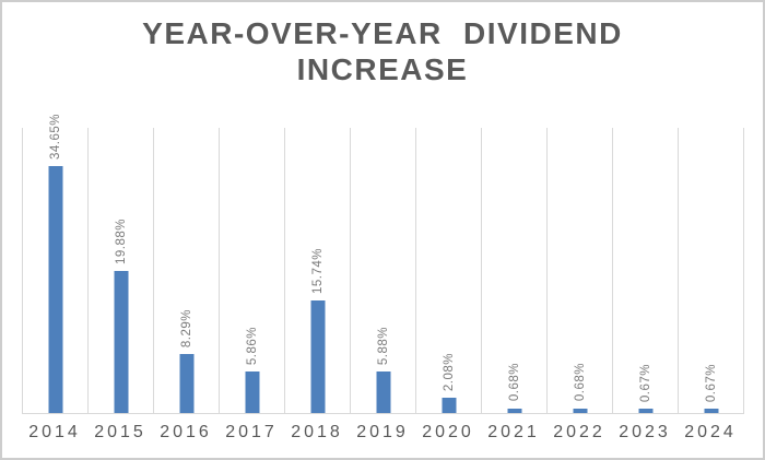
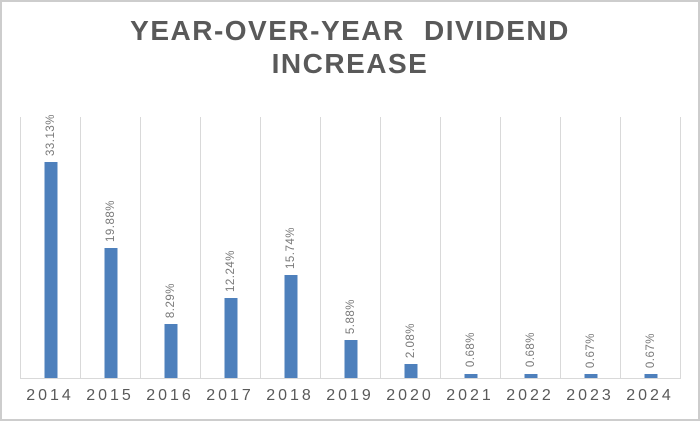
2014: 34.65% -> 33.13%
2017: 5.86% -> 12.24%
